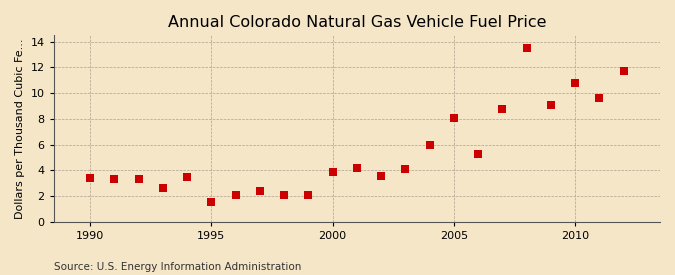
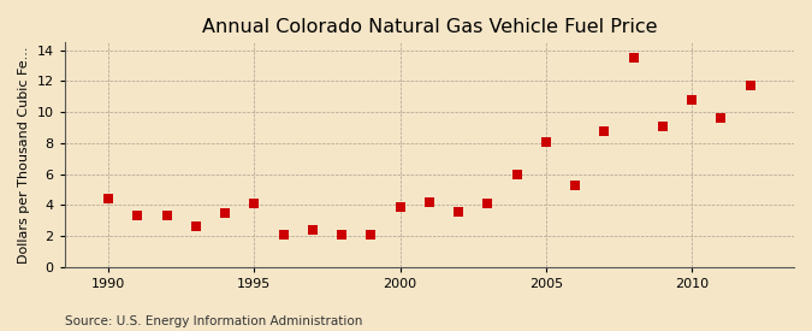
1990: 3.4 -> 4.4
1995: 1.6 -> 4.1
